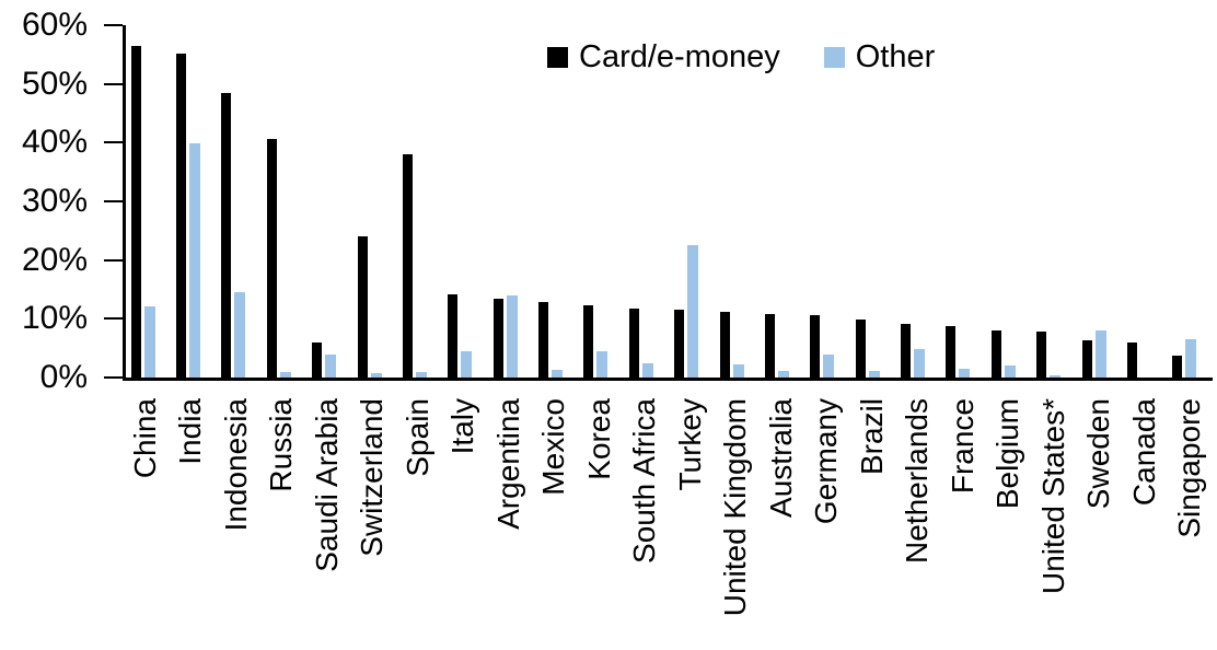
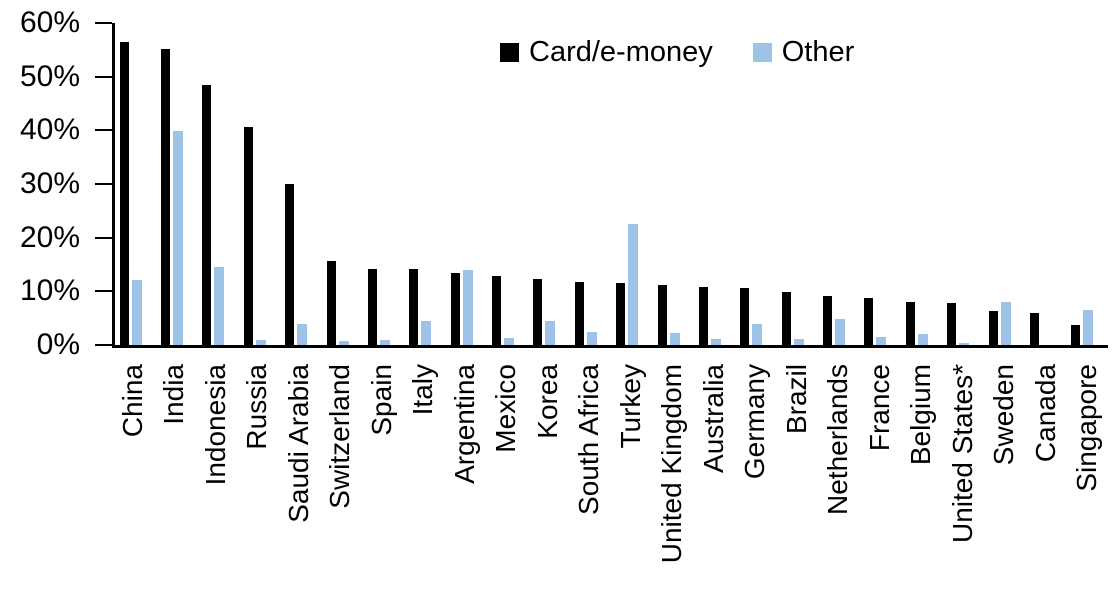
Card/e-money/Saudi Arabia: 6% -> 30%
Card/e-money/Switzerland: 24% -> 16%
Card/e-money/Spain: 38% -> 14%
